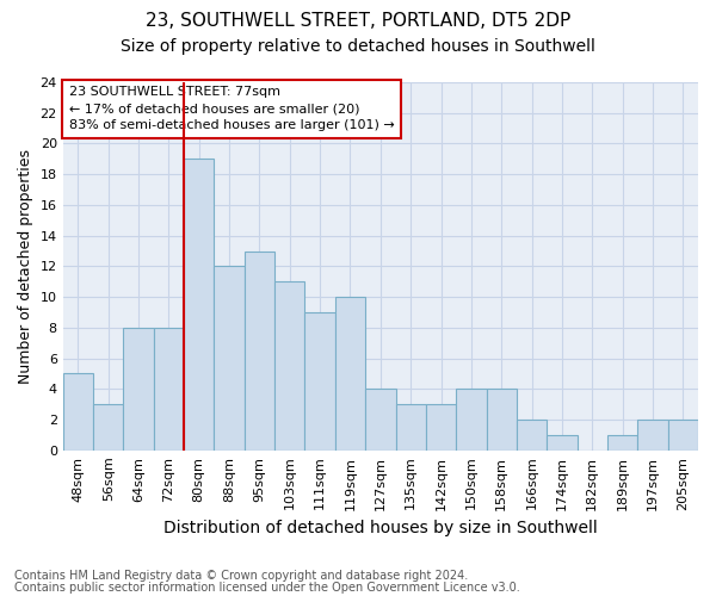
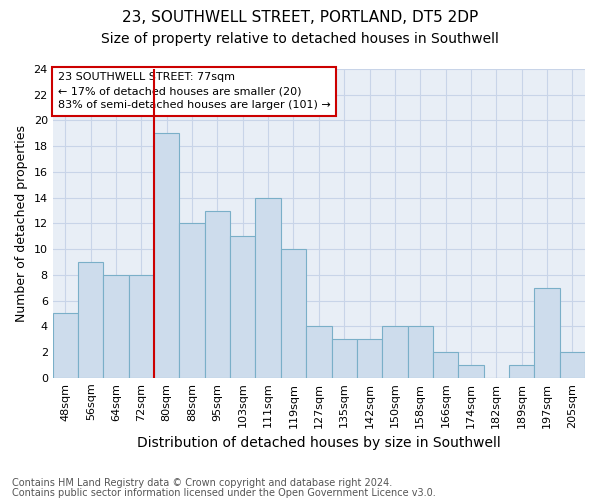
56sqm: 3 -> 9
111sqm: 9 -> 14
197sqm: 2 -> 7
